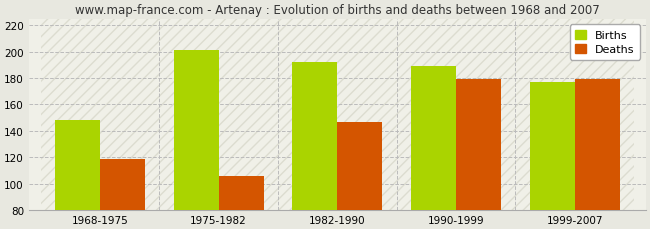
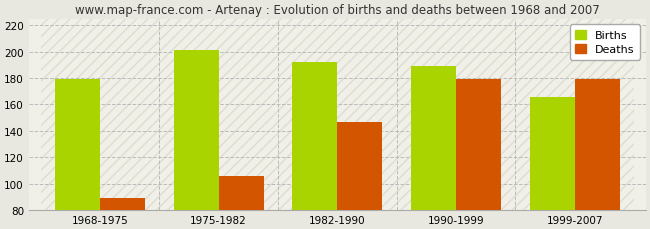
Births/1968-1975: 148 -> 179
Deaths/1968-1975: 119 -> 89
Births/1999-2007: 177 -> 166
